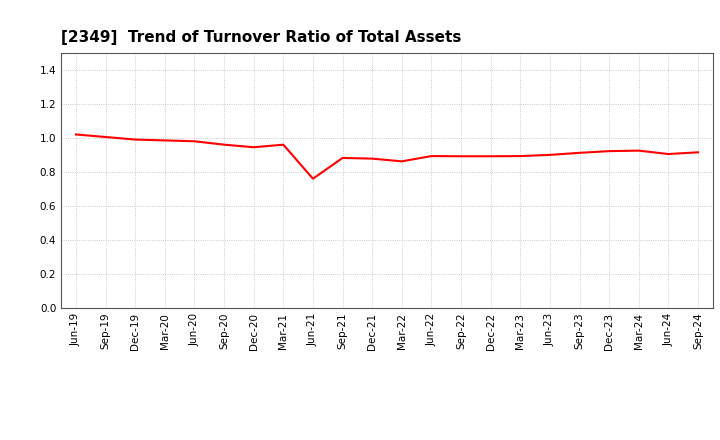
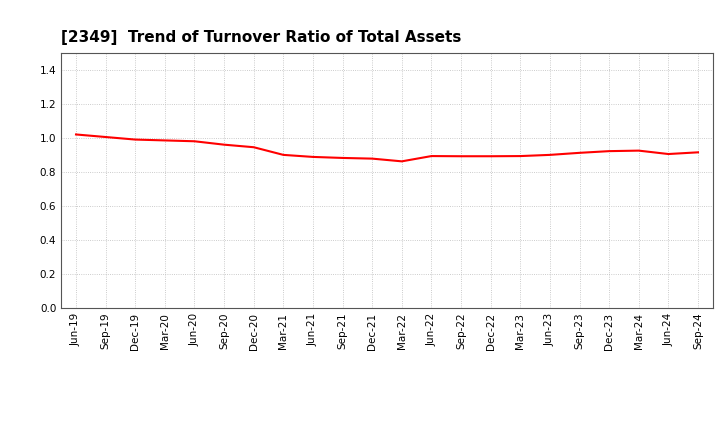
Mar-21: 0.96 -> 0.90
Jun-21: 0.76 -> 0.89
